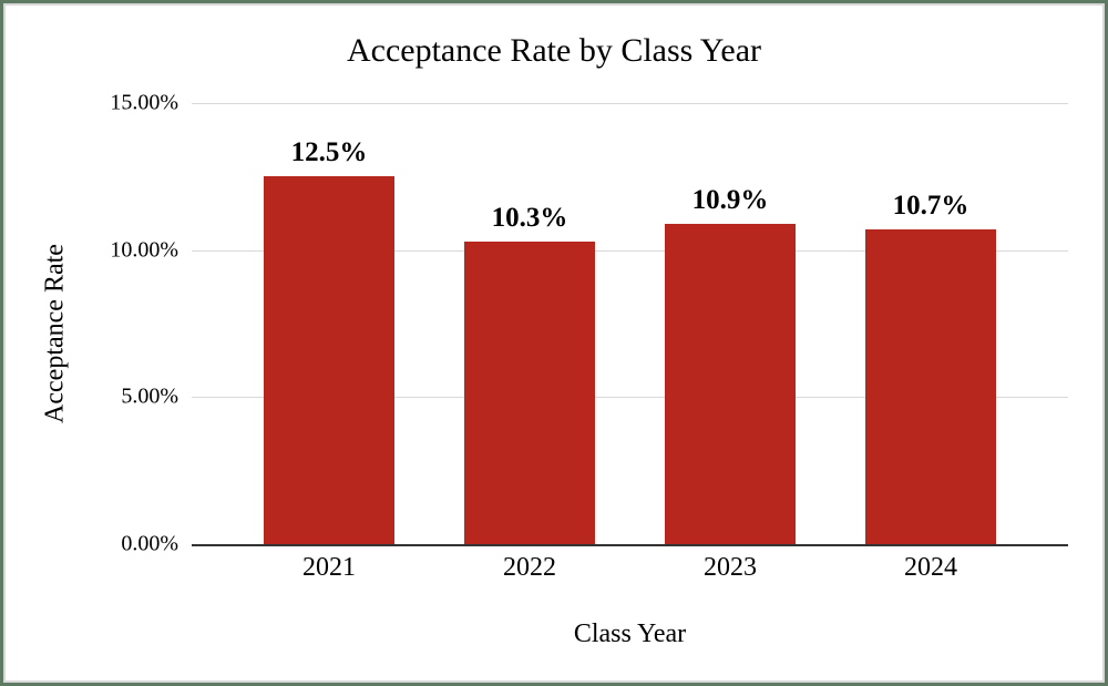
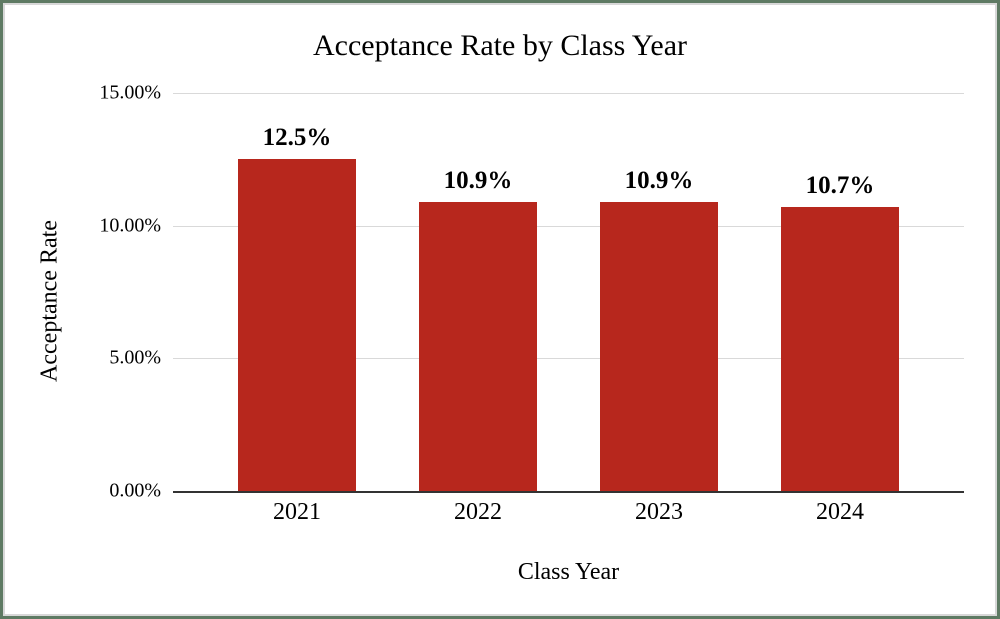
2022: 10.3% -> 10.9%
